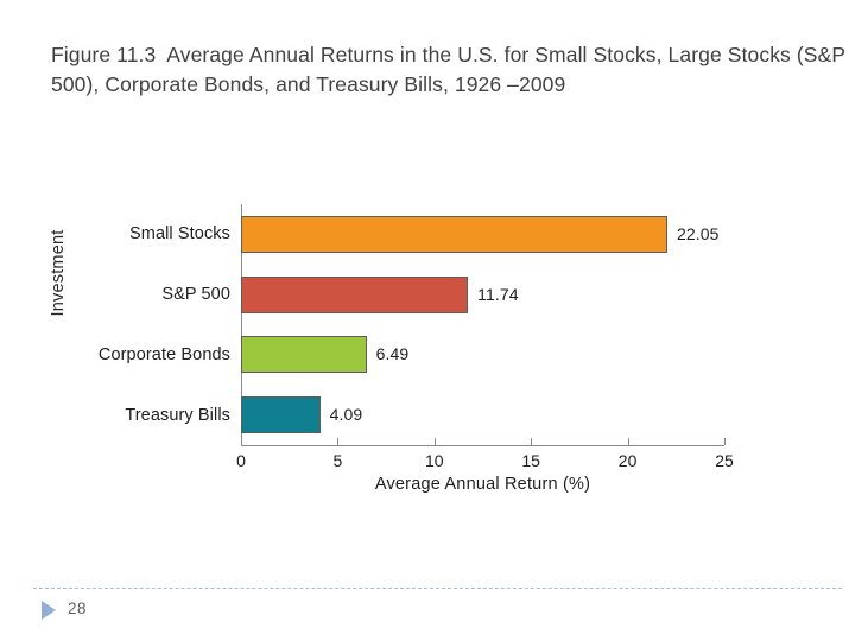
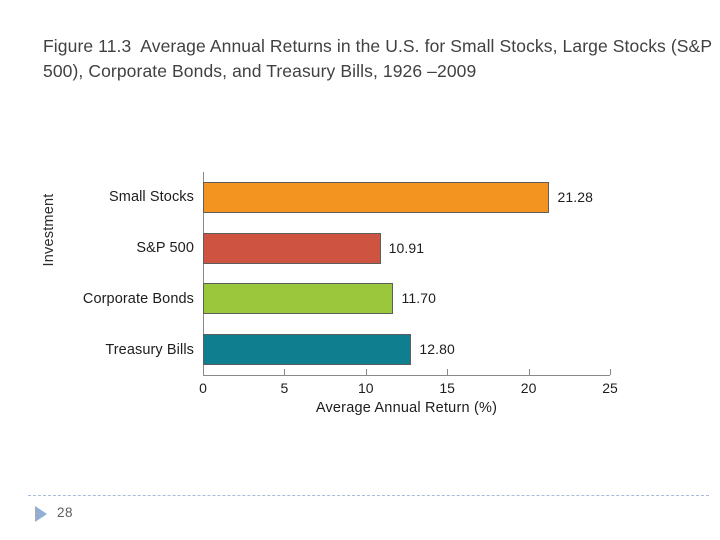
Small Stocks: 22.05 -> 21.28
S&P 500: 11.74 -> 10.91
Corporate Bonds: 6.49 -> 11.70
Treasury Bills: 4.09 -> 12.80
